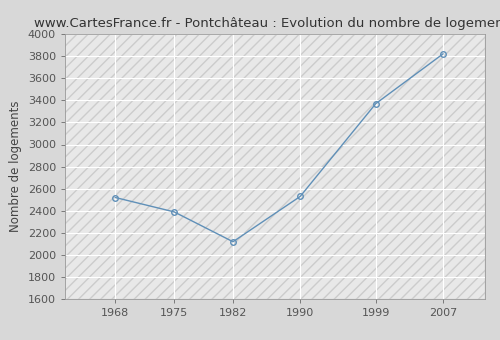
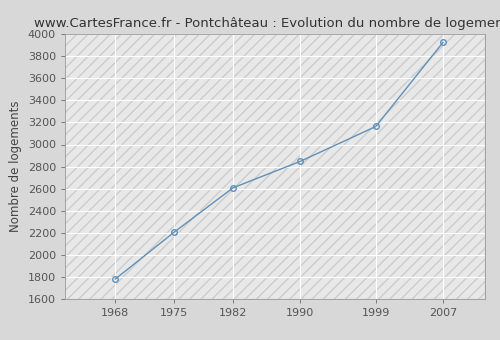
1968: 2520 -> 1780
1975: 2390 -> 2210
1982: 2120 -> 2610
1990: 2530 -> 2850
1999: 3370 -> 3160
2007: 3820 -> 3920
